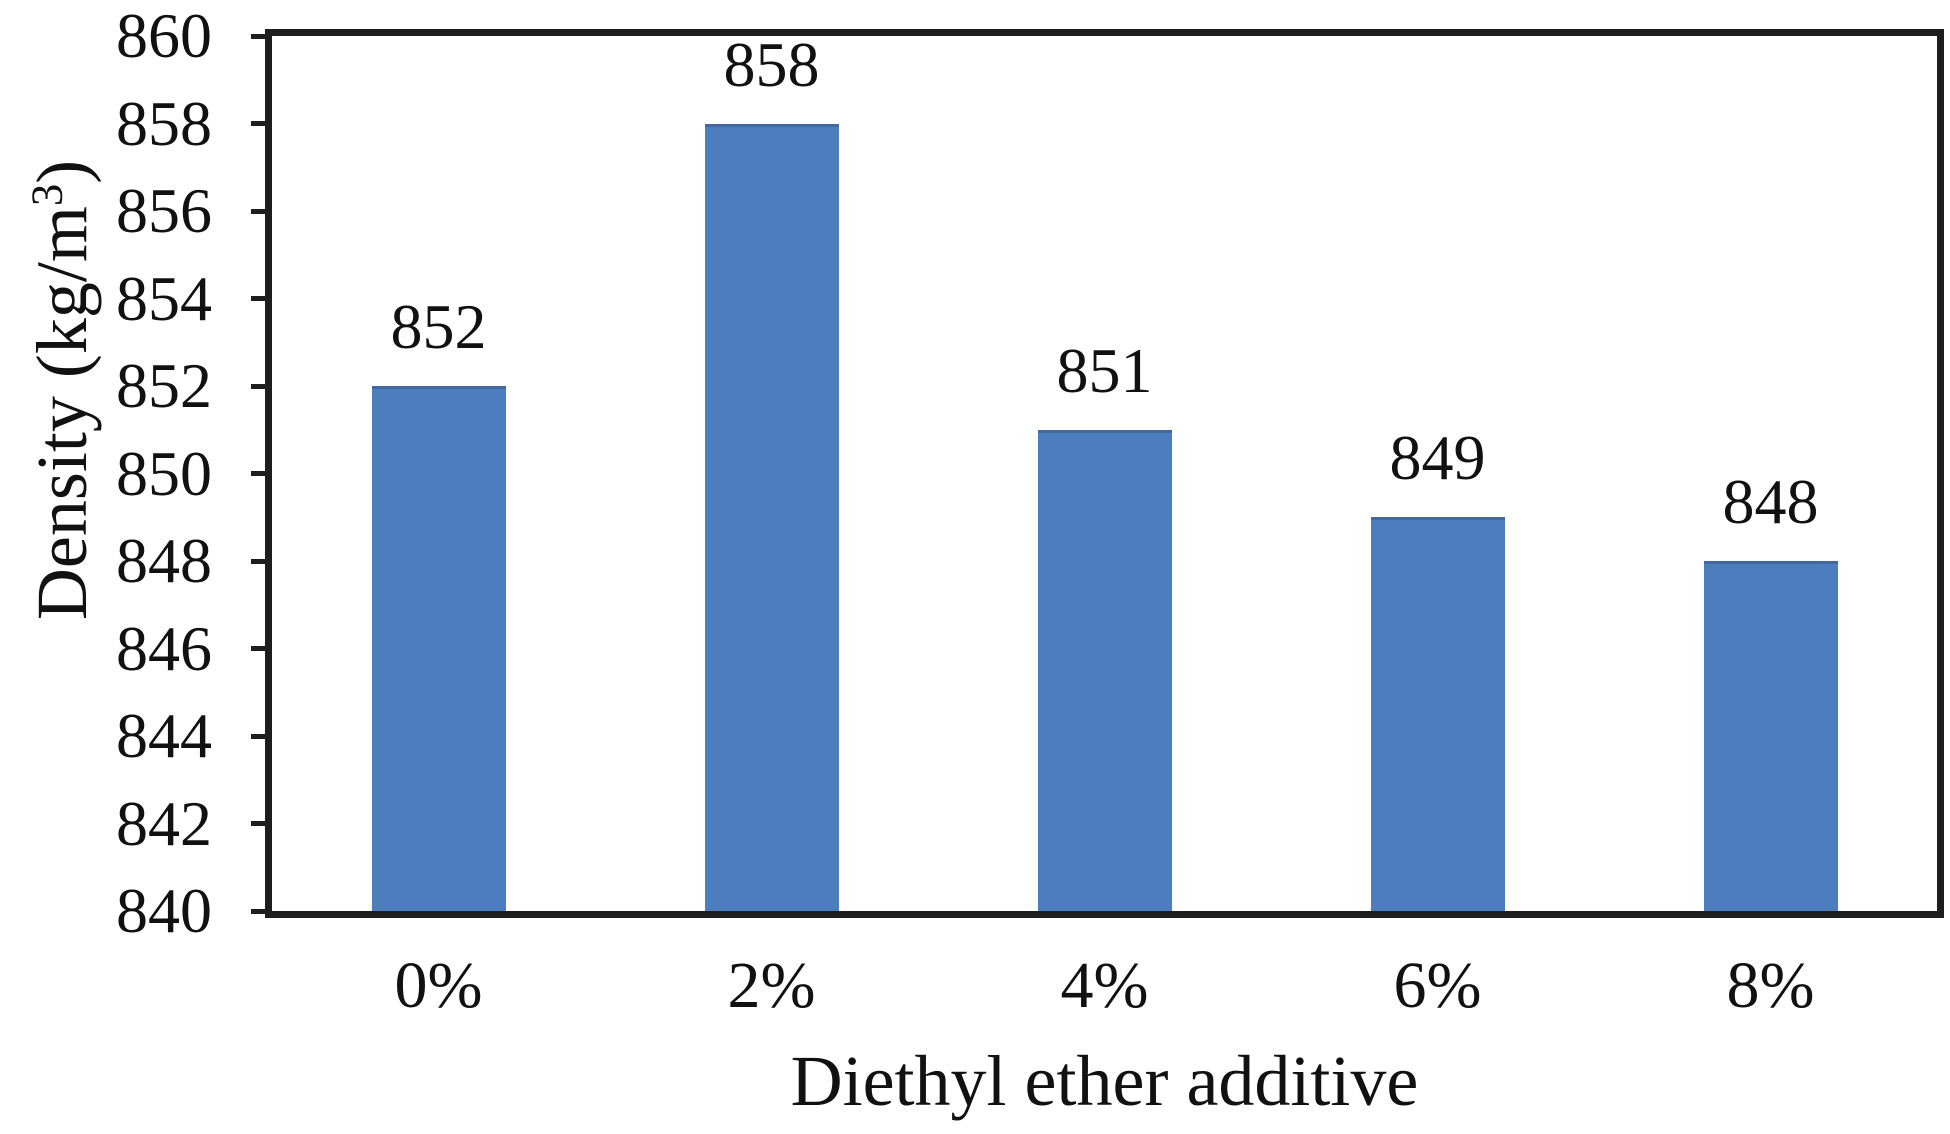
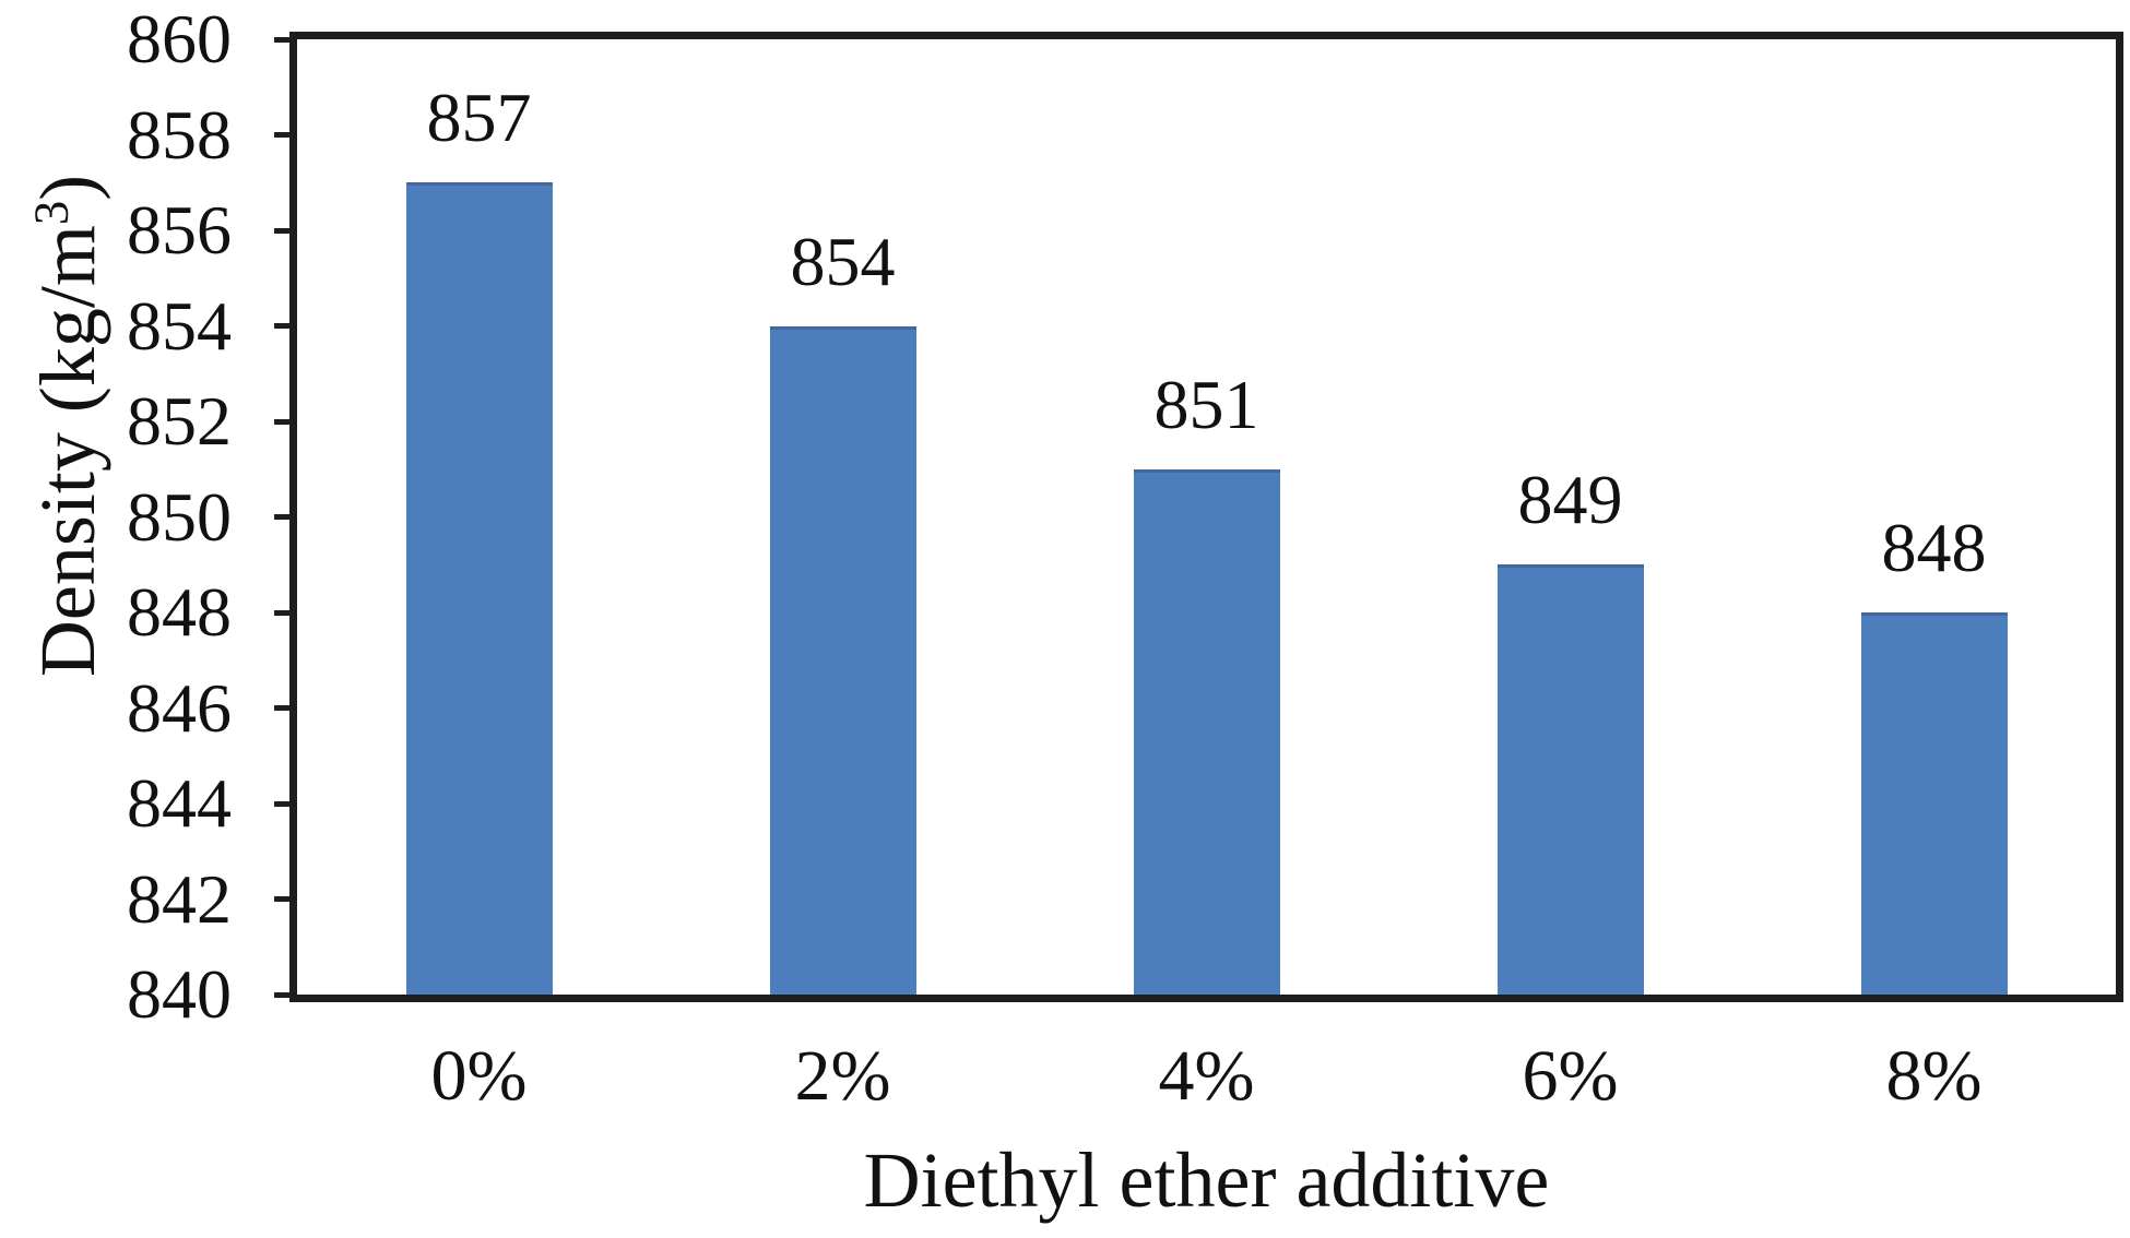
0%: 852 -> 857
2%: 858 -> 854
